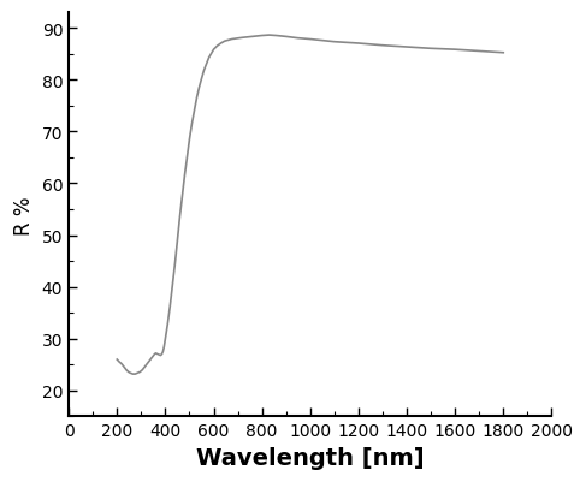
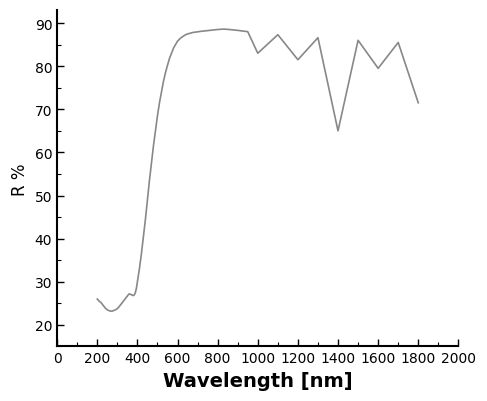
1000: 87.8 -> 83.0
1200: 87.0 -> 81.5
1400: 86.3 -> 65.0
1600: 85.8 -> 79.5
1800: 85.2 -> 71.5
